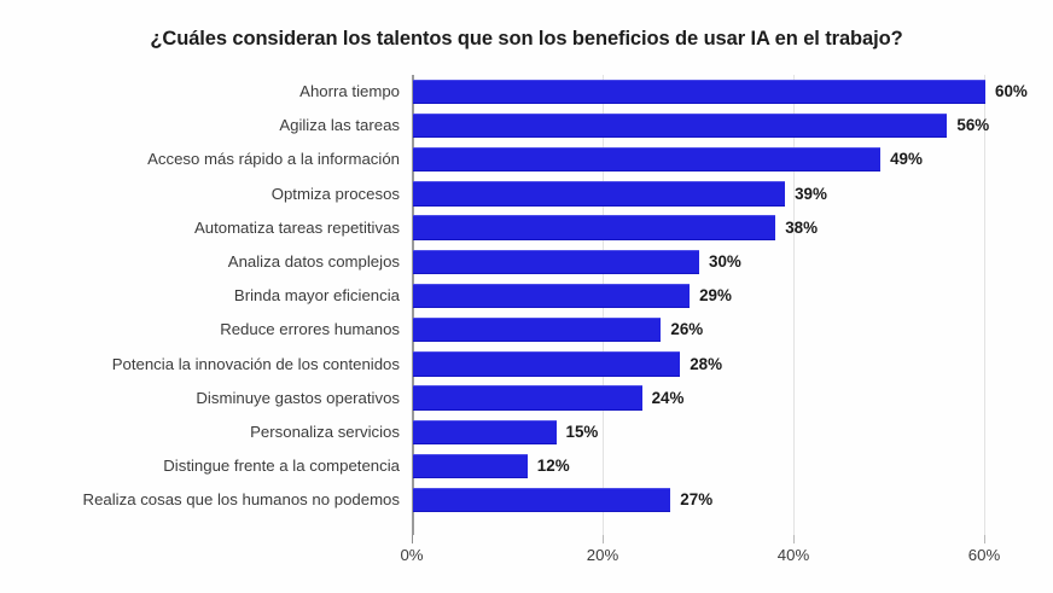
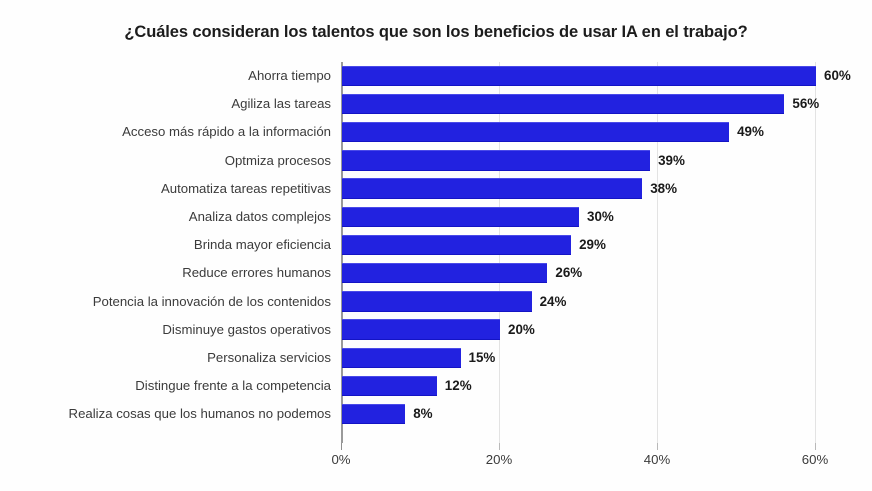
Potencia la innovación de los contenidos: 28% -> 24%
Disminuye gastos operativos: 24% -> 20%
Realiza cosas que los humanos no podemos: 27% -> 8%
